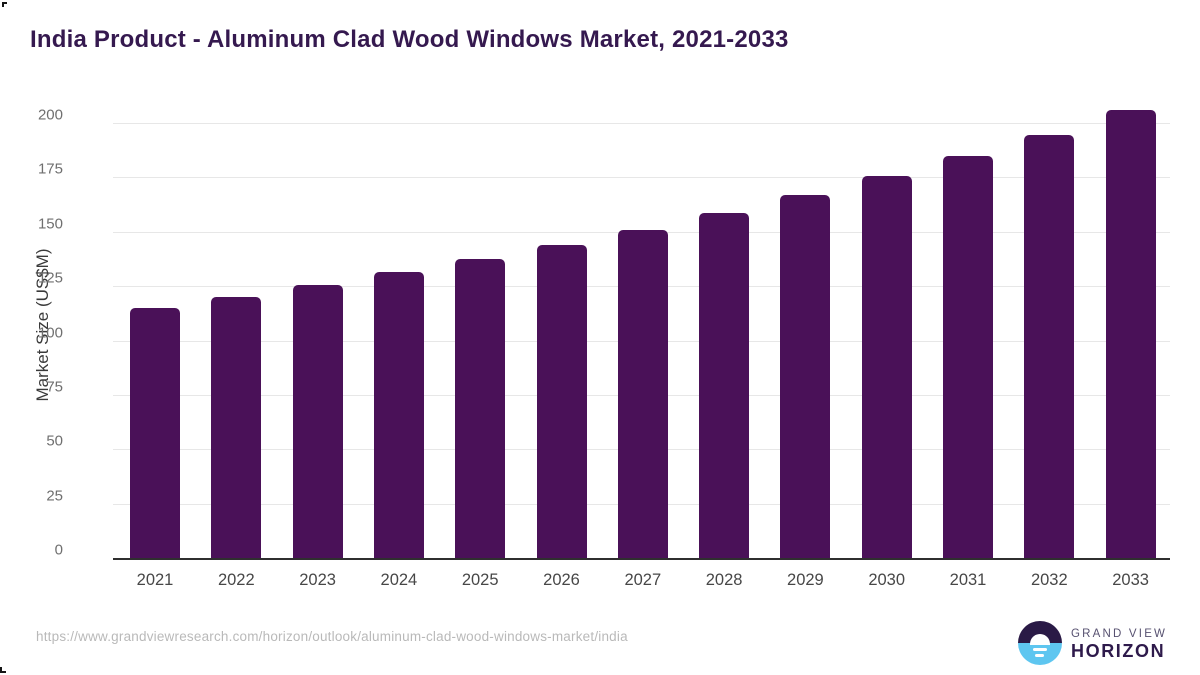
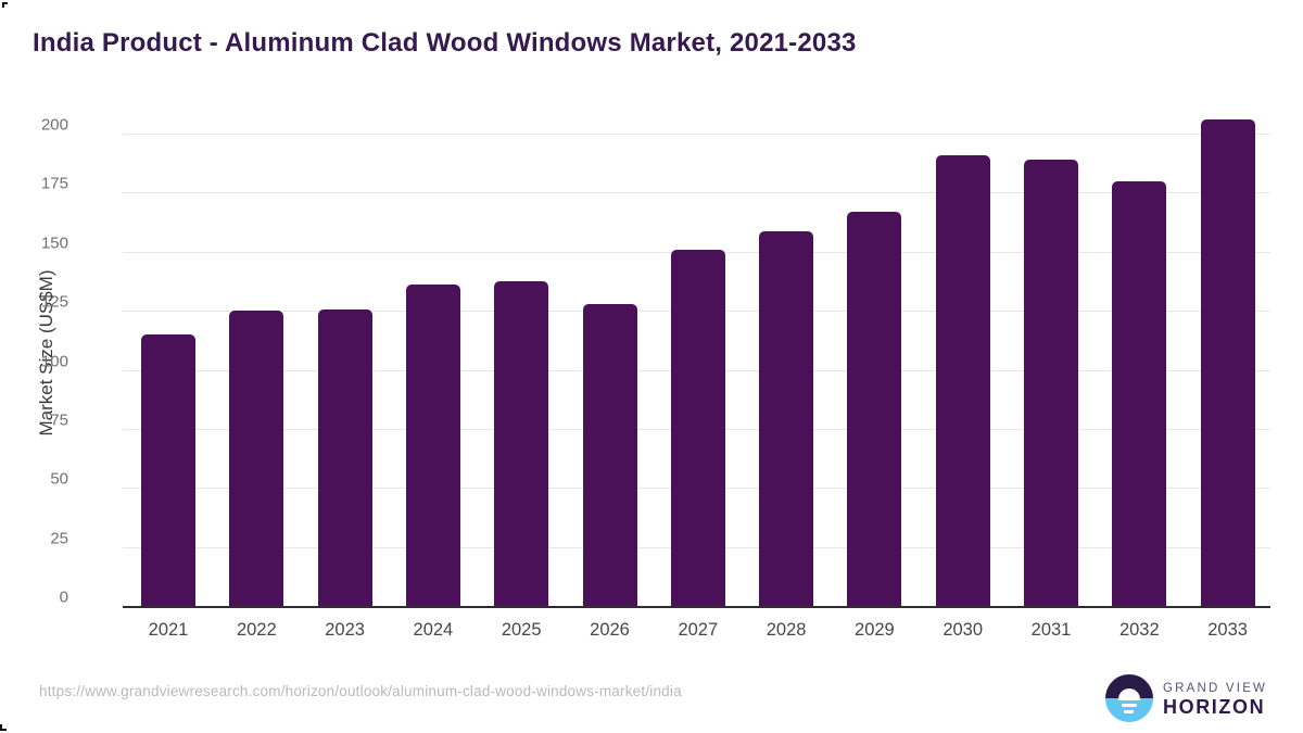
2022: 120 -> 125
2024: 132 -> 136
2026: 144 -> 128
2030: 176 -> 191
2031: 185 -> 189
2032: 194 -> 180
